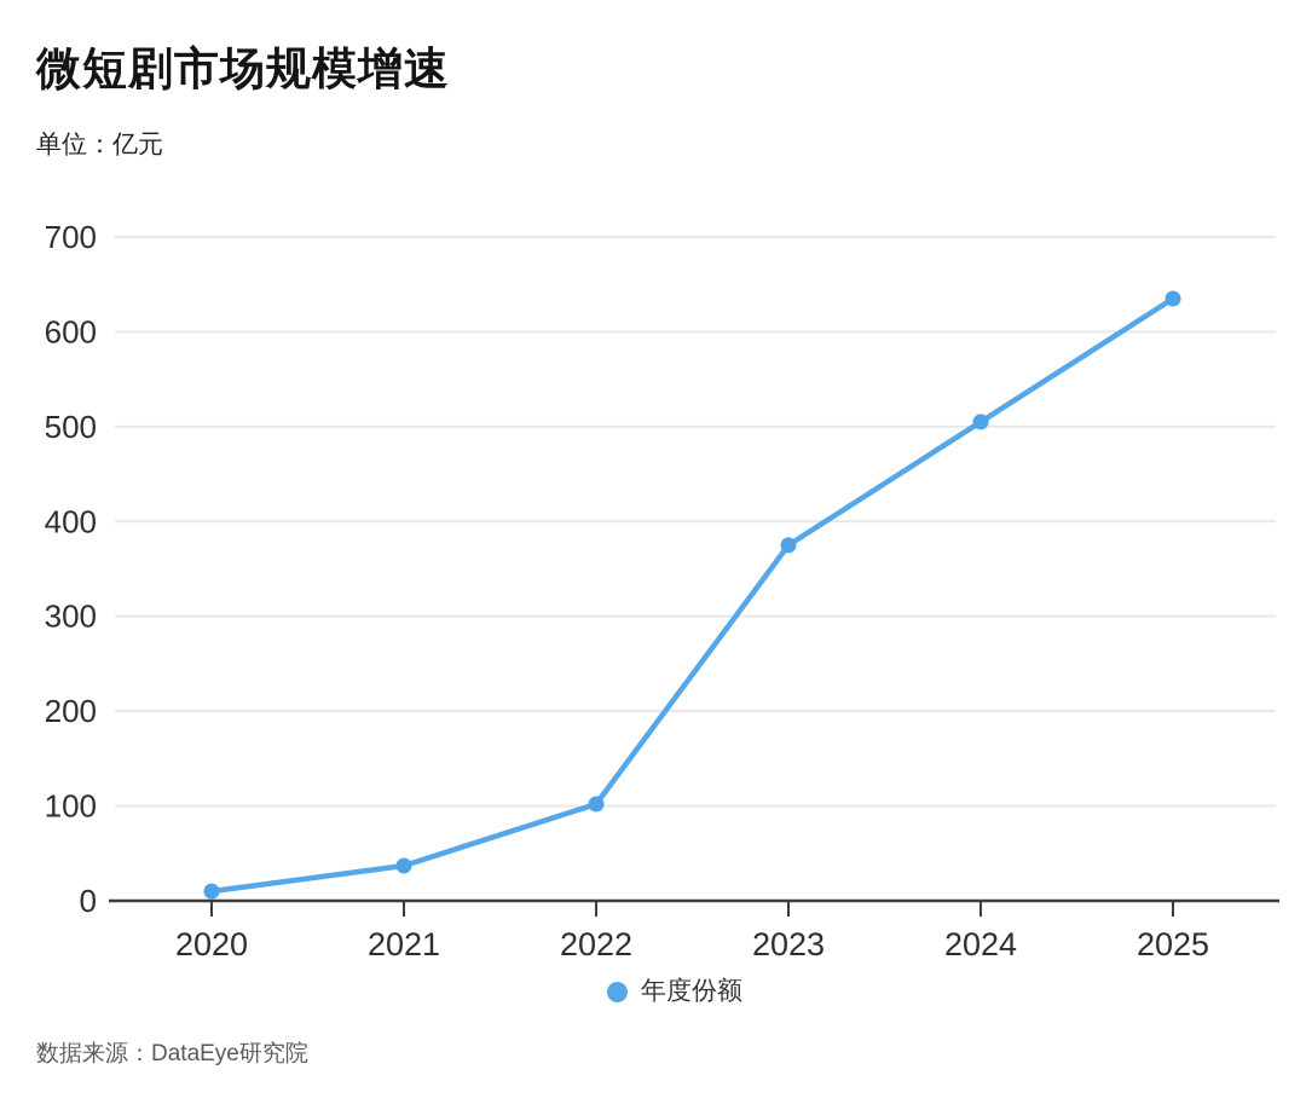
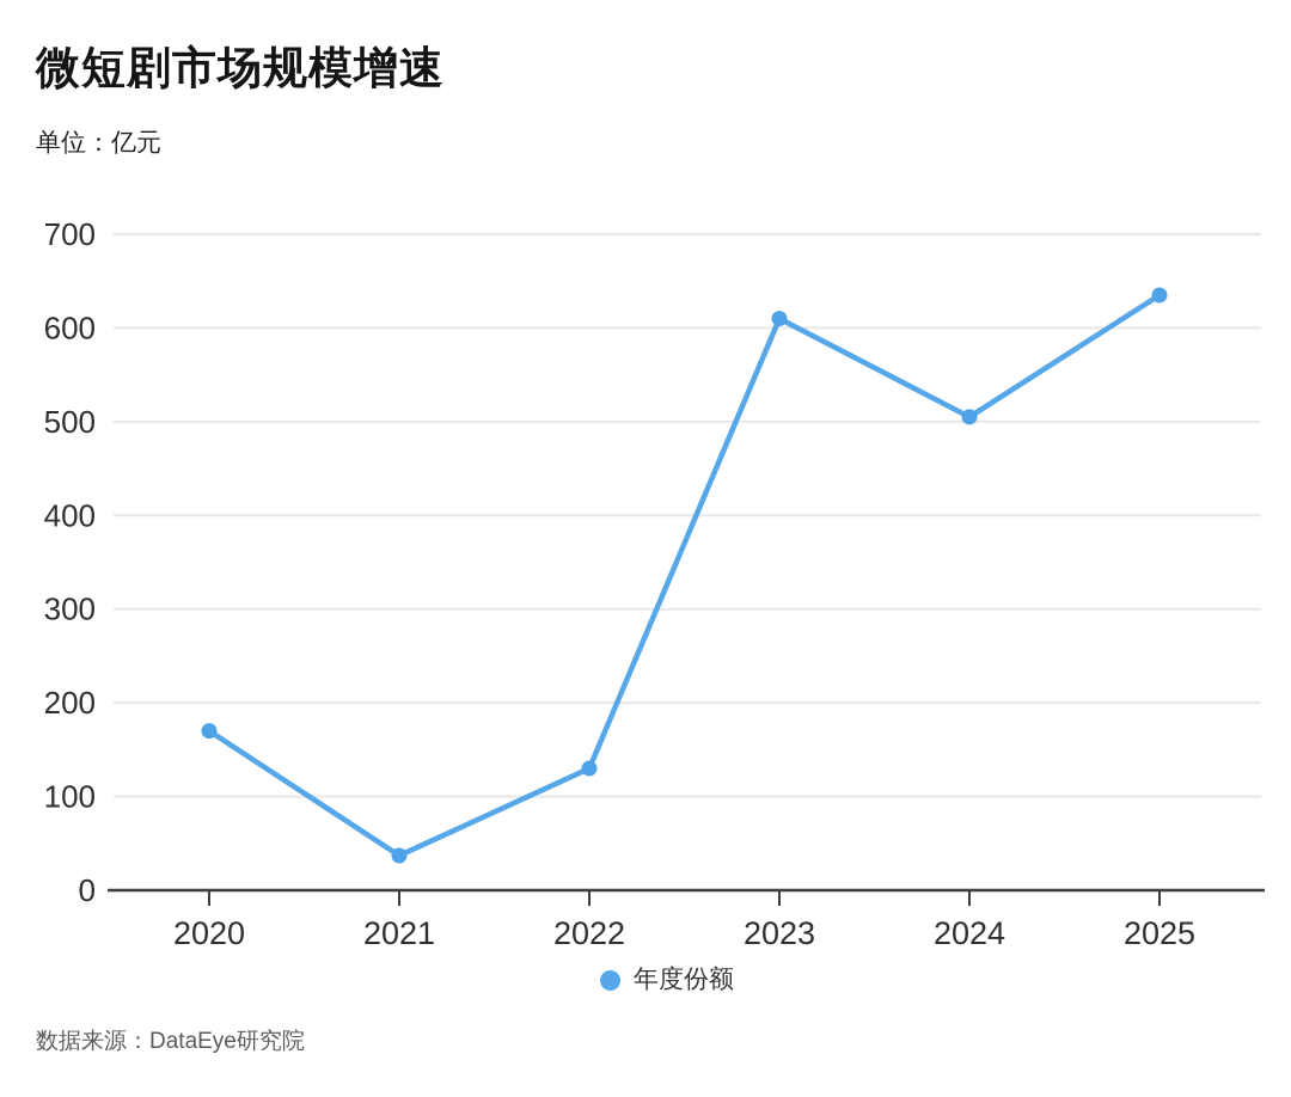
2020: 10 -> 170
2022: 100 -> 130
2023: 380 -> 610
